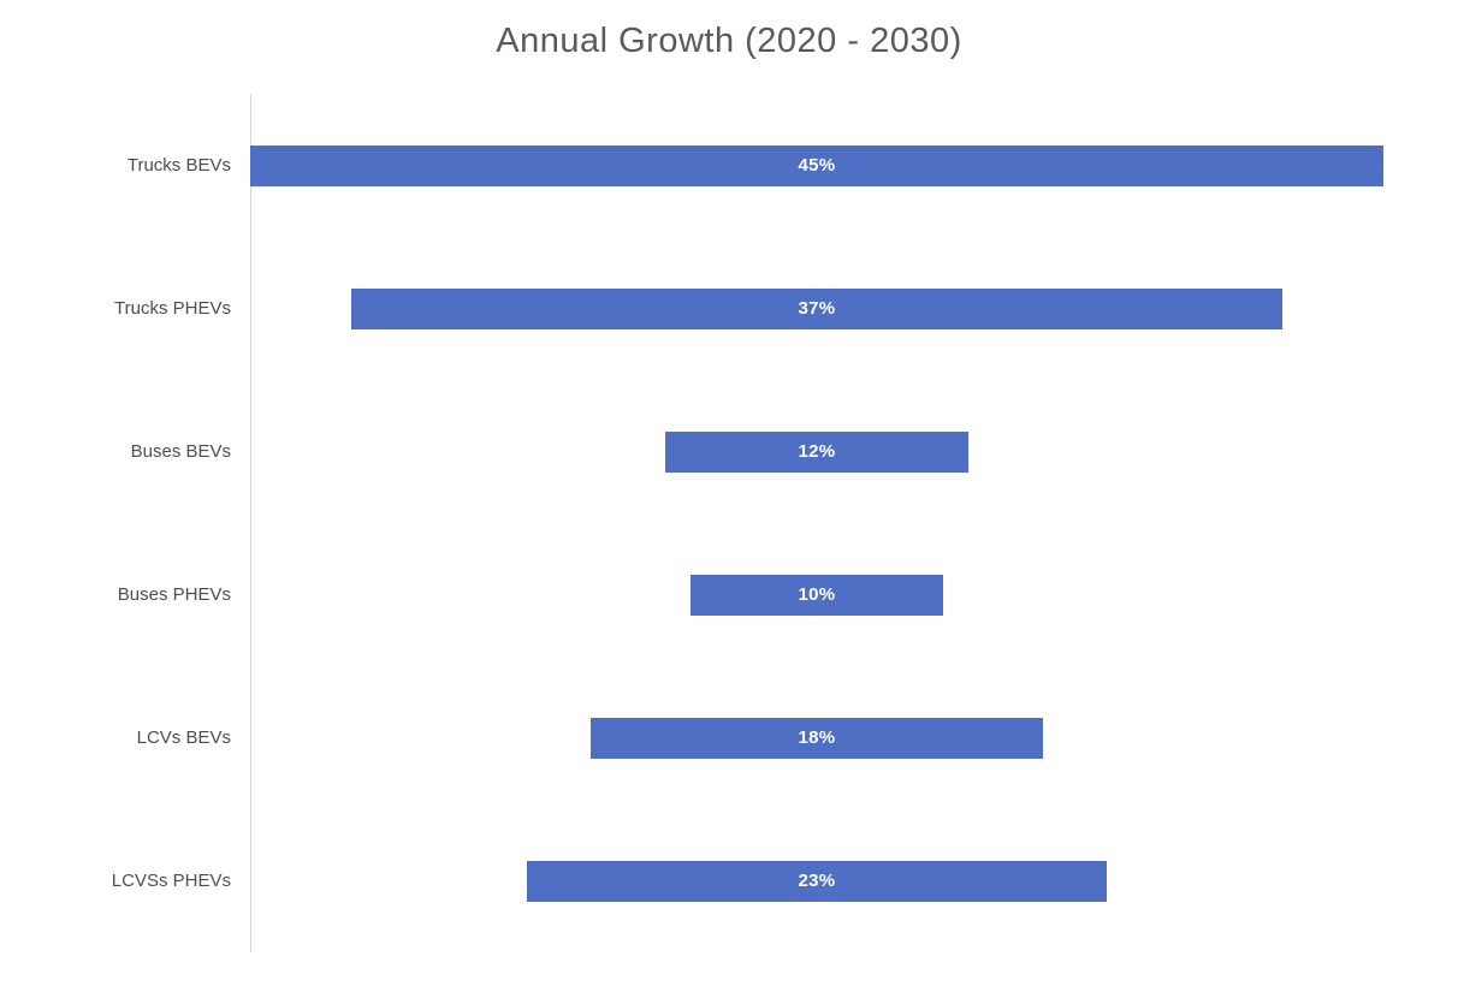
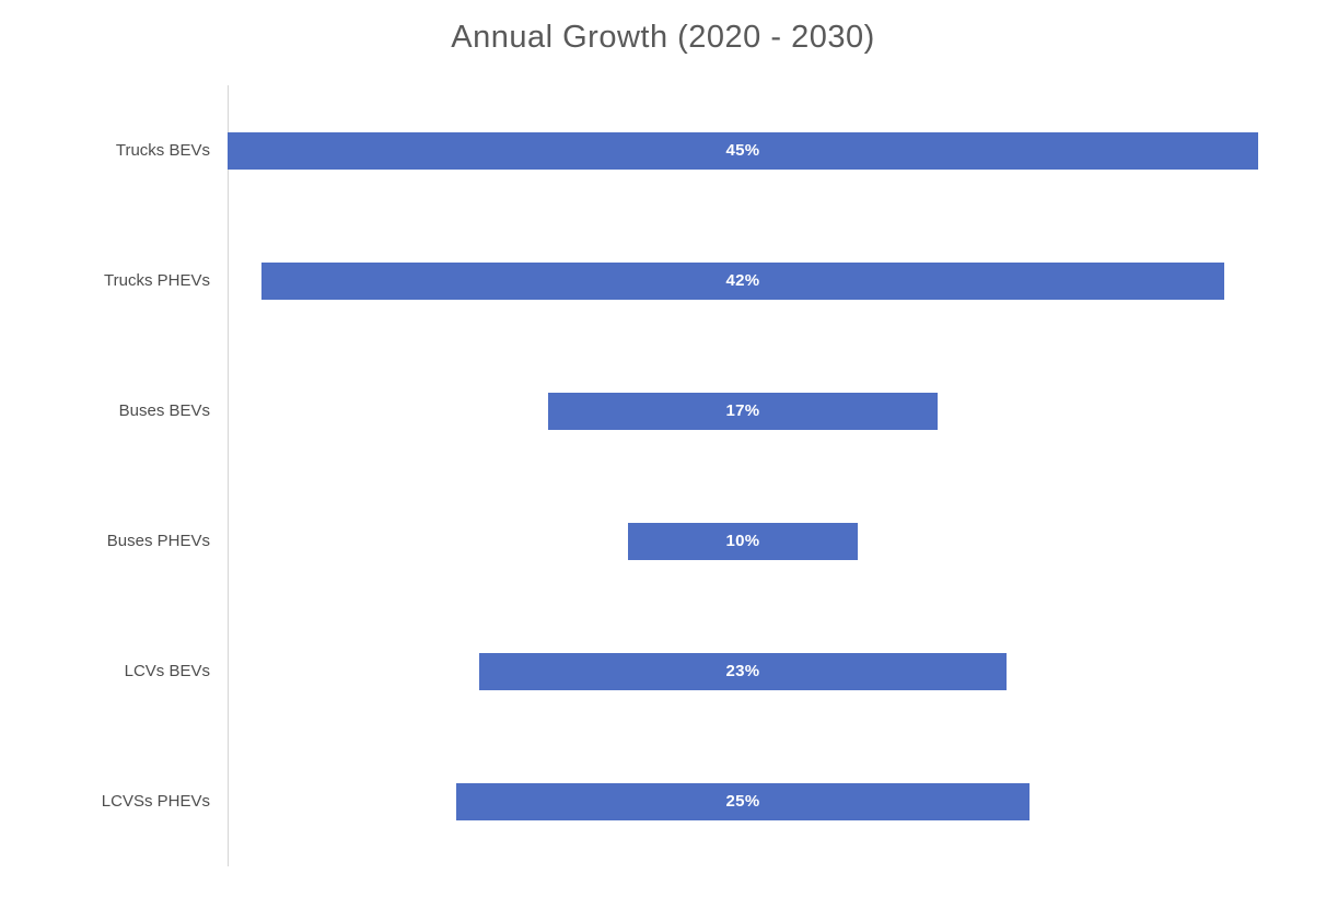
Trucks PHEVs: 37% -> 42%
Buses BEVs: 12% -> 17%
LCVs BEVs: 18% -> 23%
LCVSs PHEVs: 23% -> 25%
